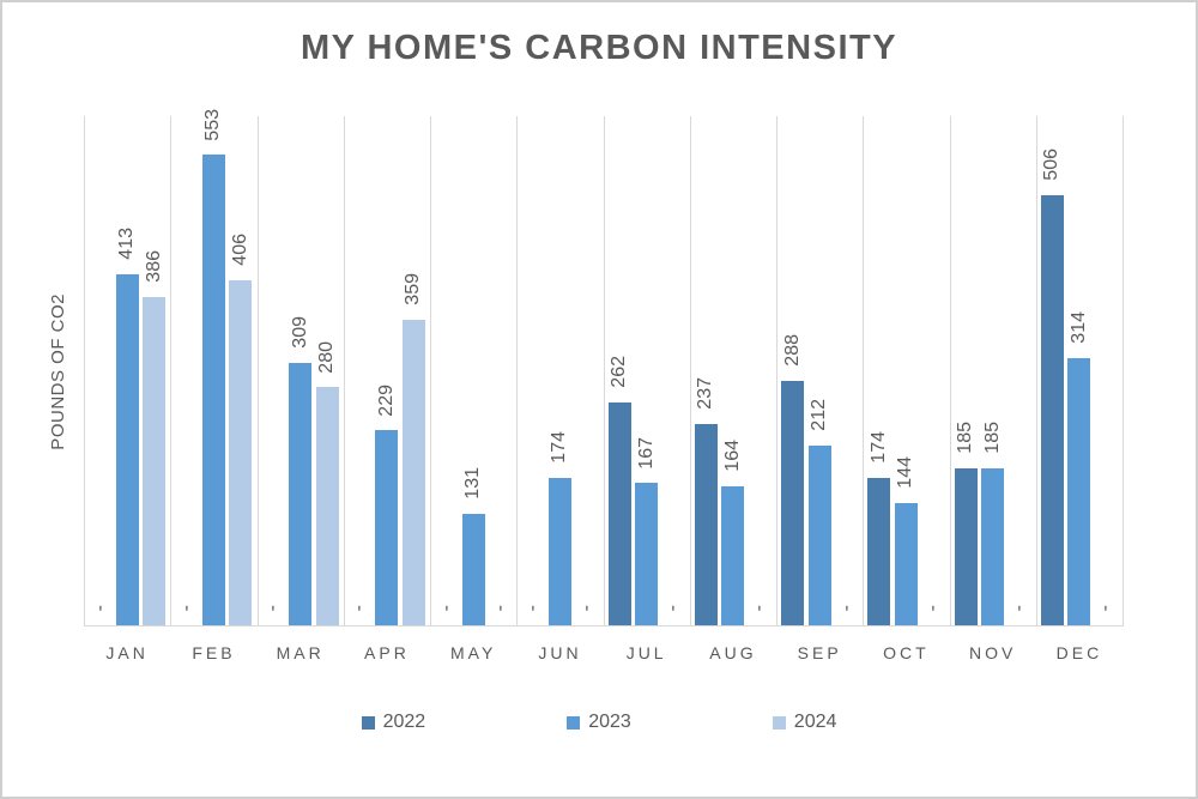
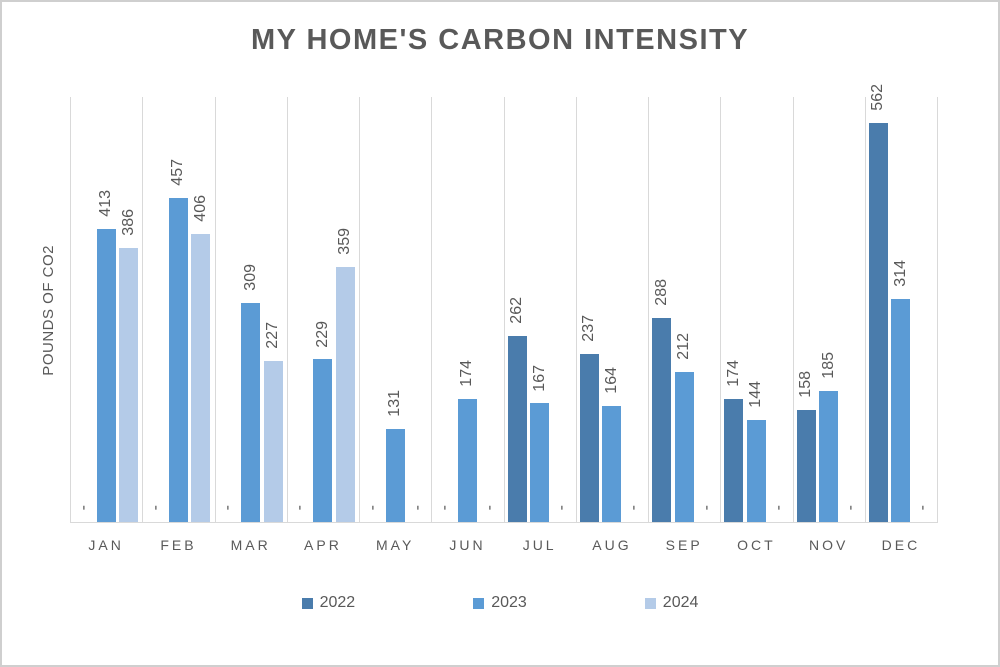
2023/FEB: 553 -> 457
2024/MAR: 280 -> 227
2022/NOV: 185 -> 158
2022/DEC: 506 -> 562
